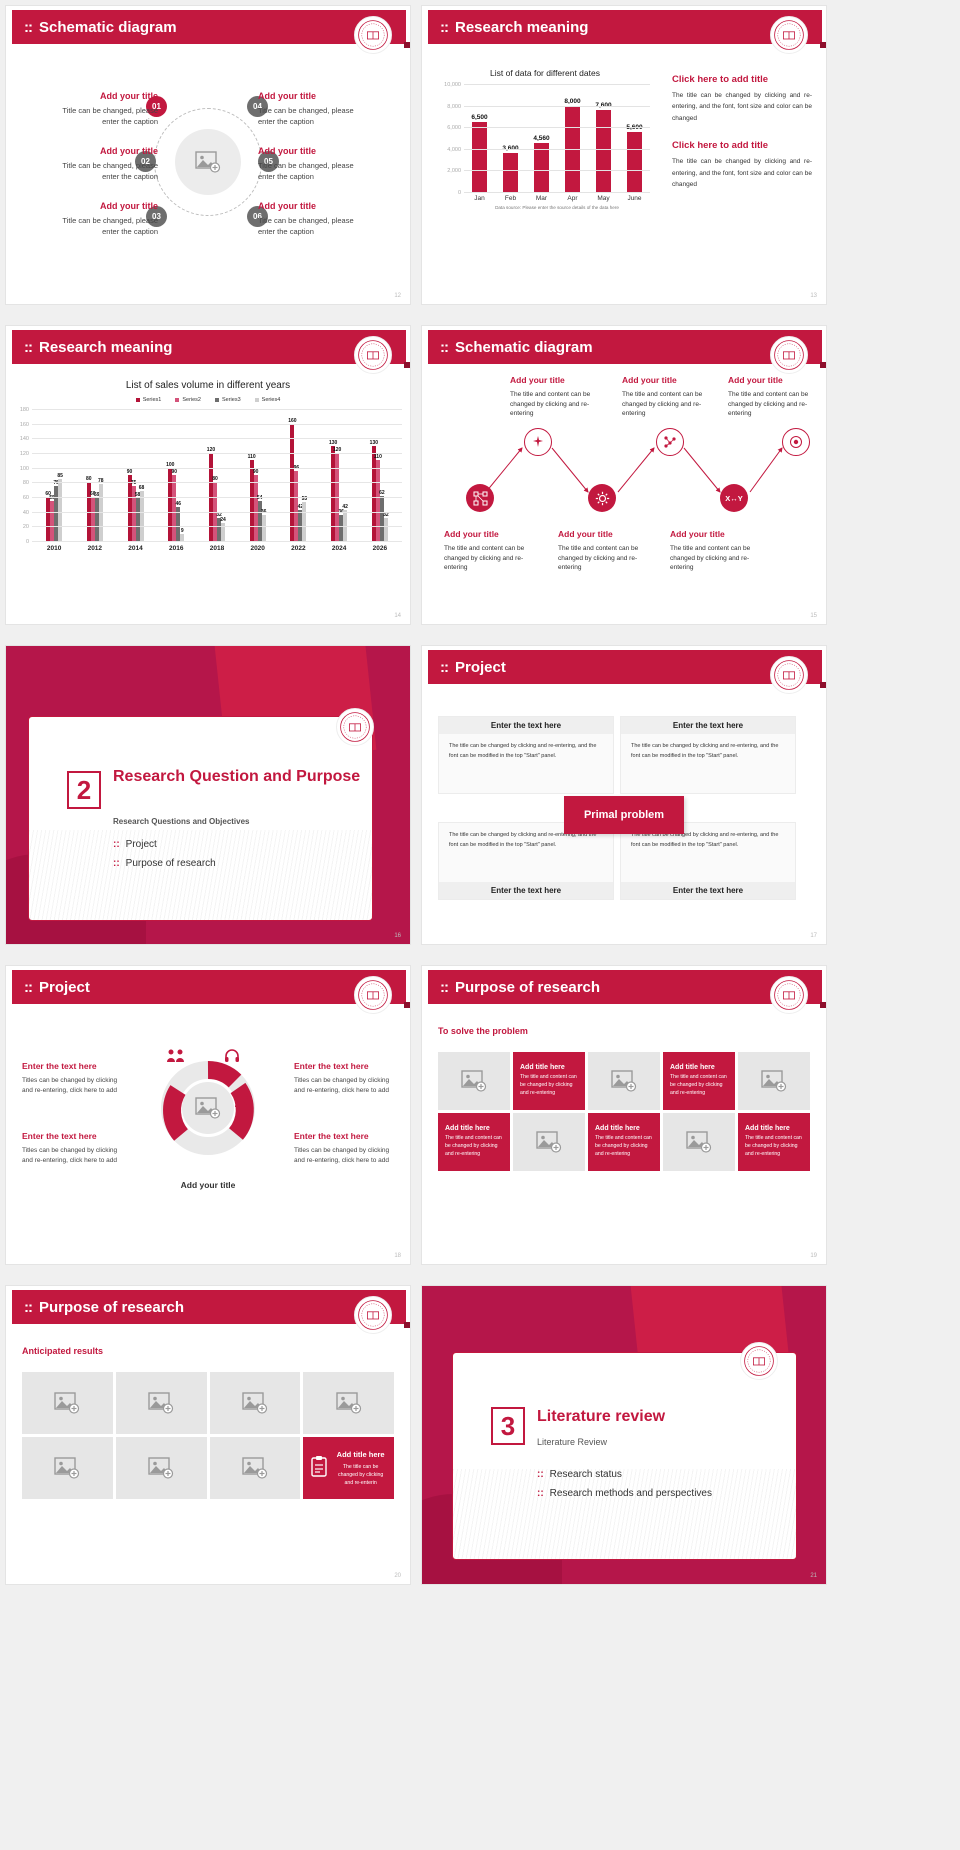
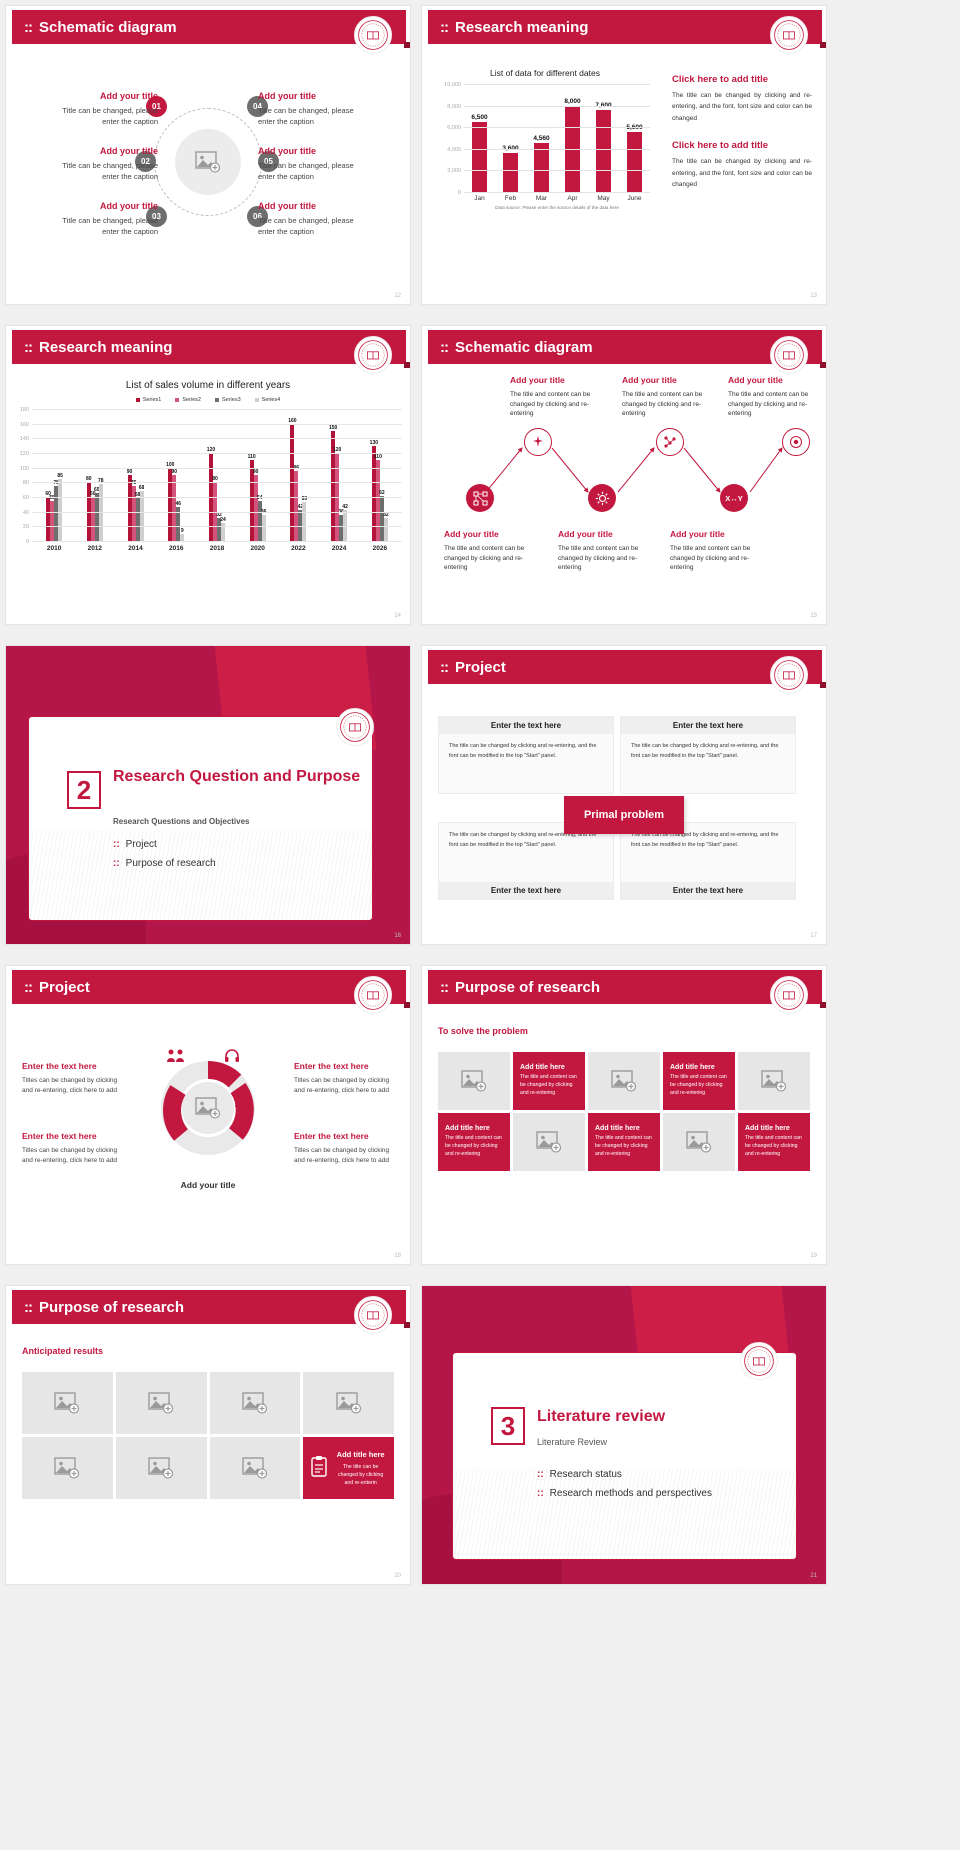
List of sales volume in different years/Series3/2012: 59 -> 65
List of sales volume in different years/Series1/2024: 130 -> 150
